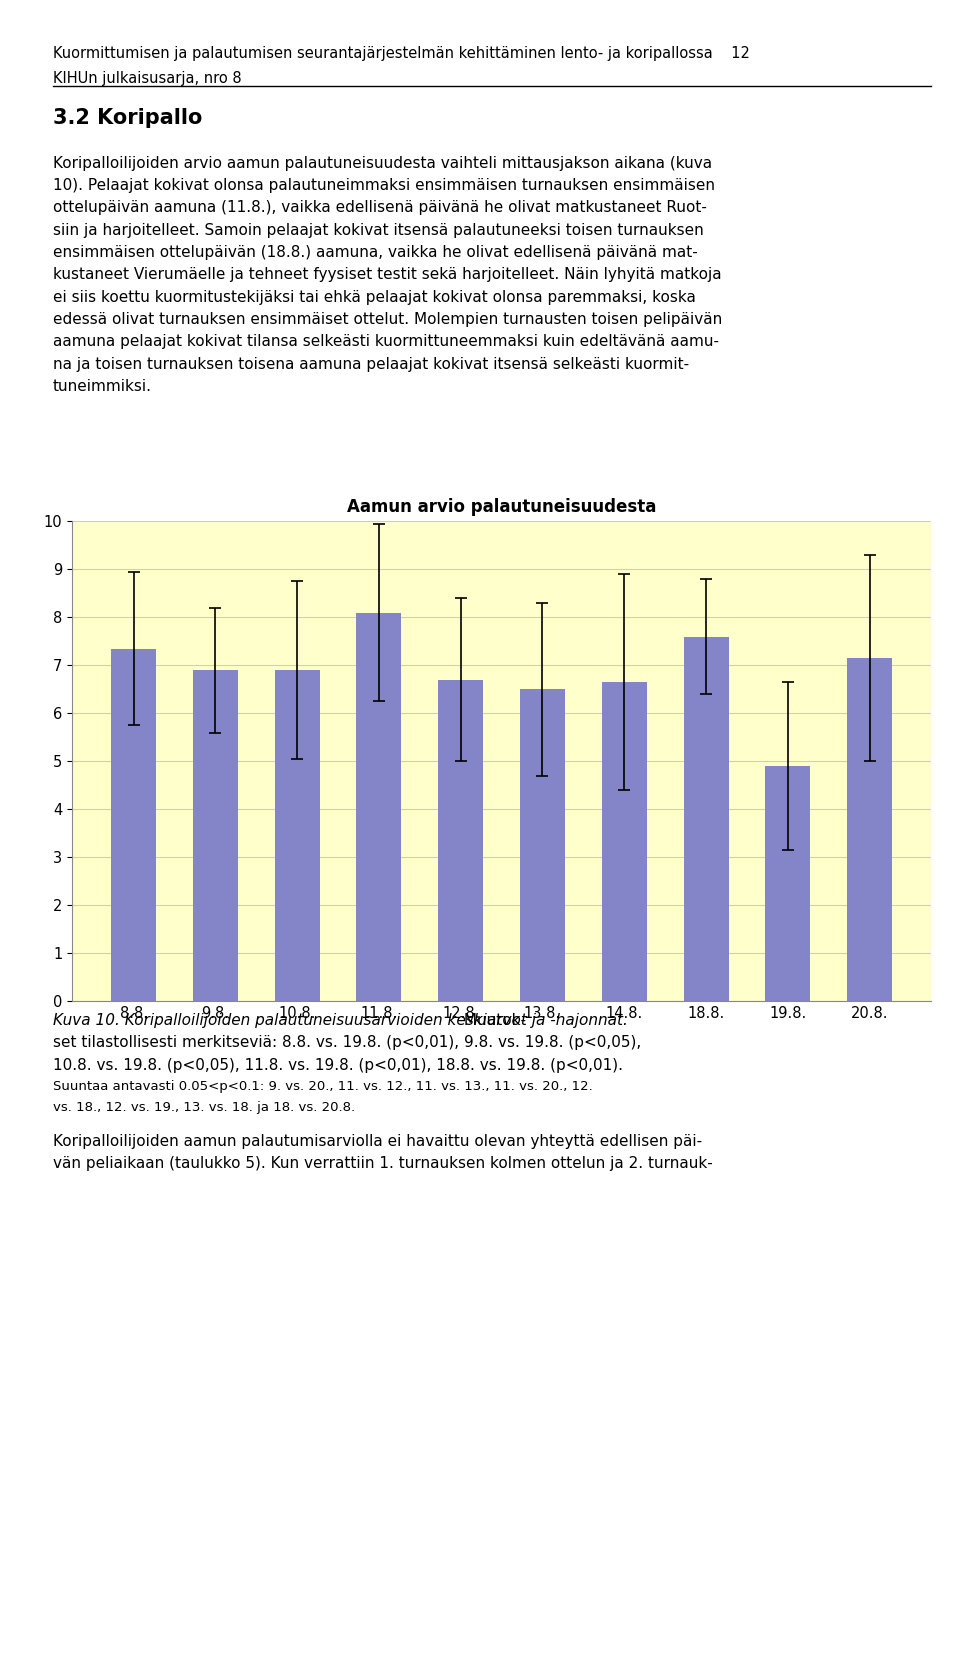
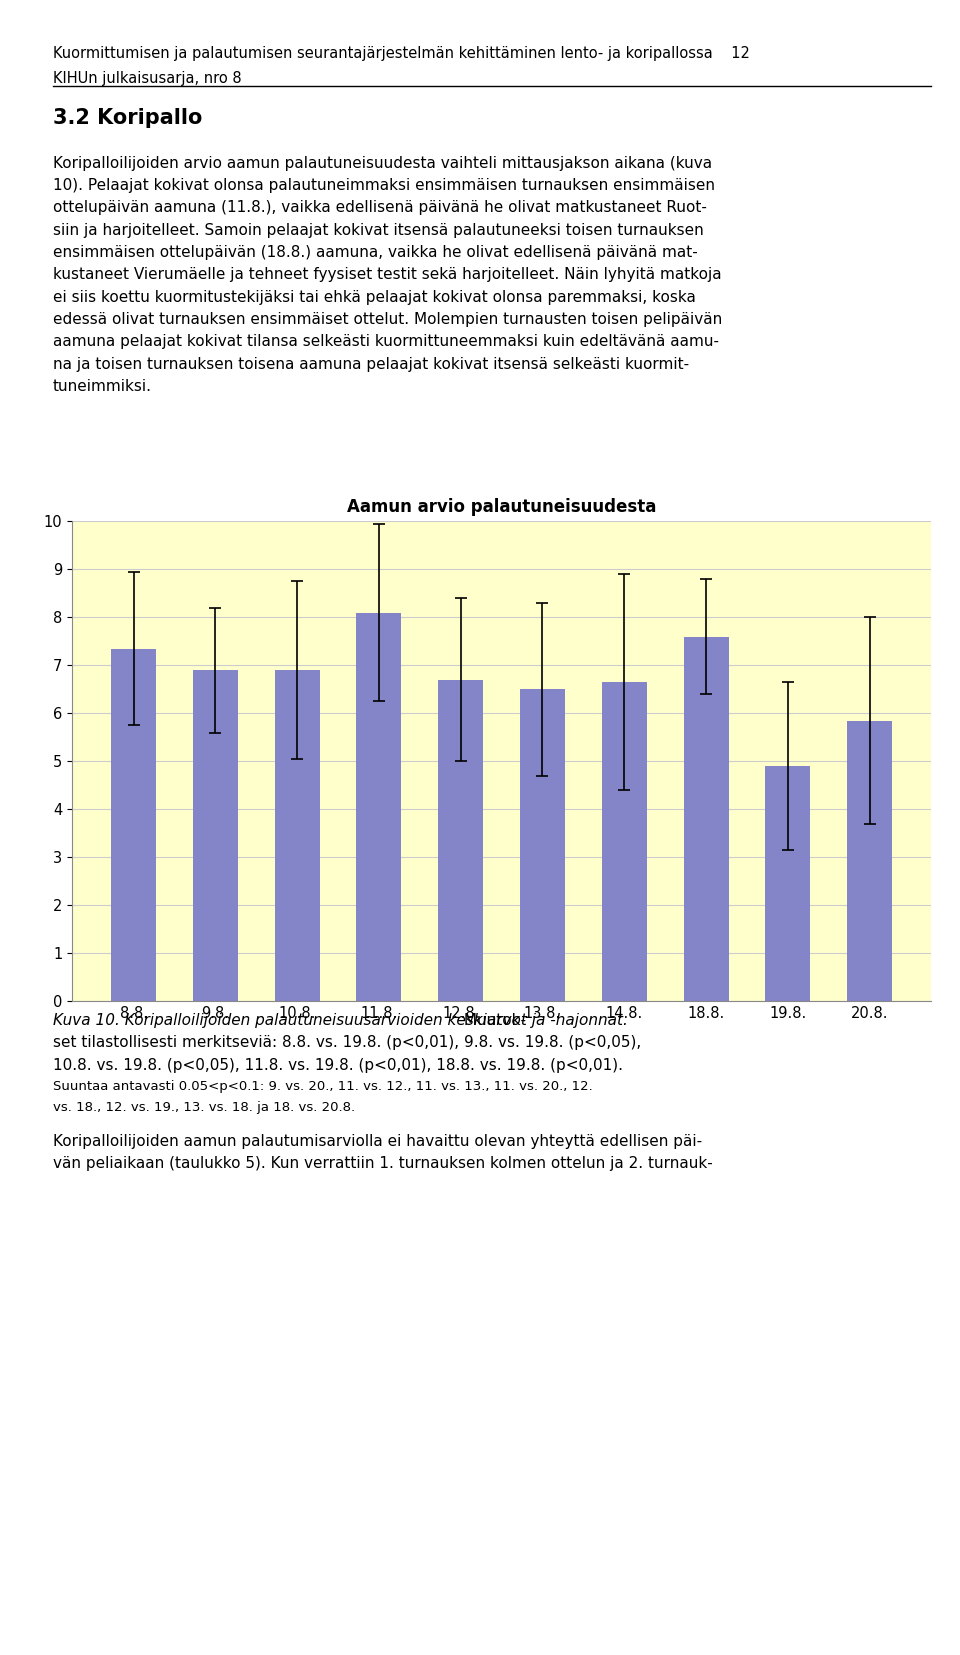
20.8.: 7.15 -> 5.85
